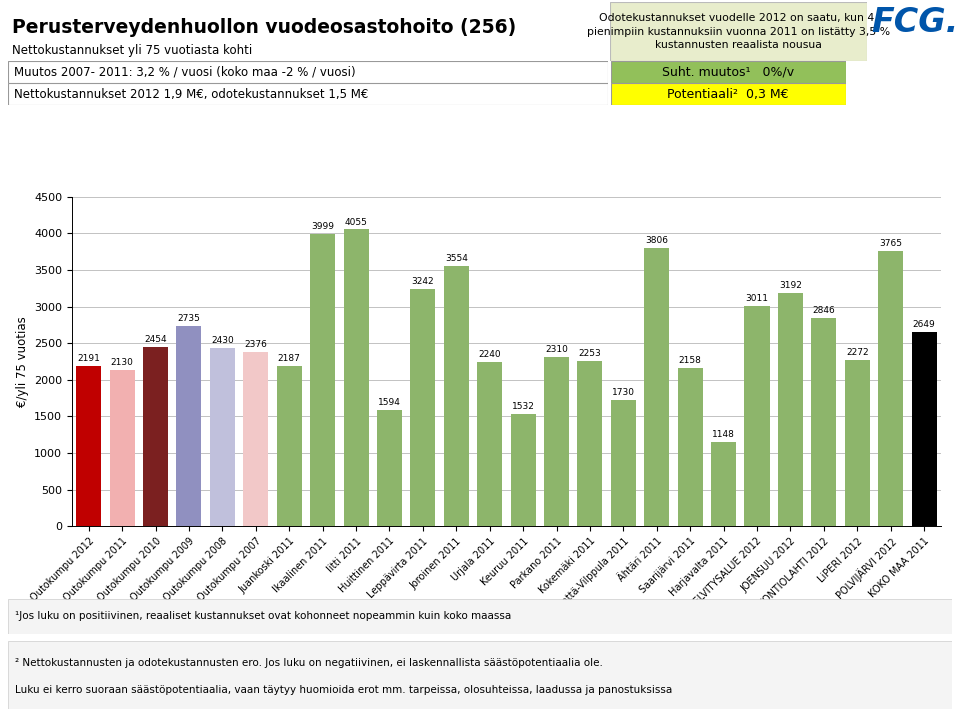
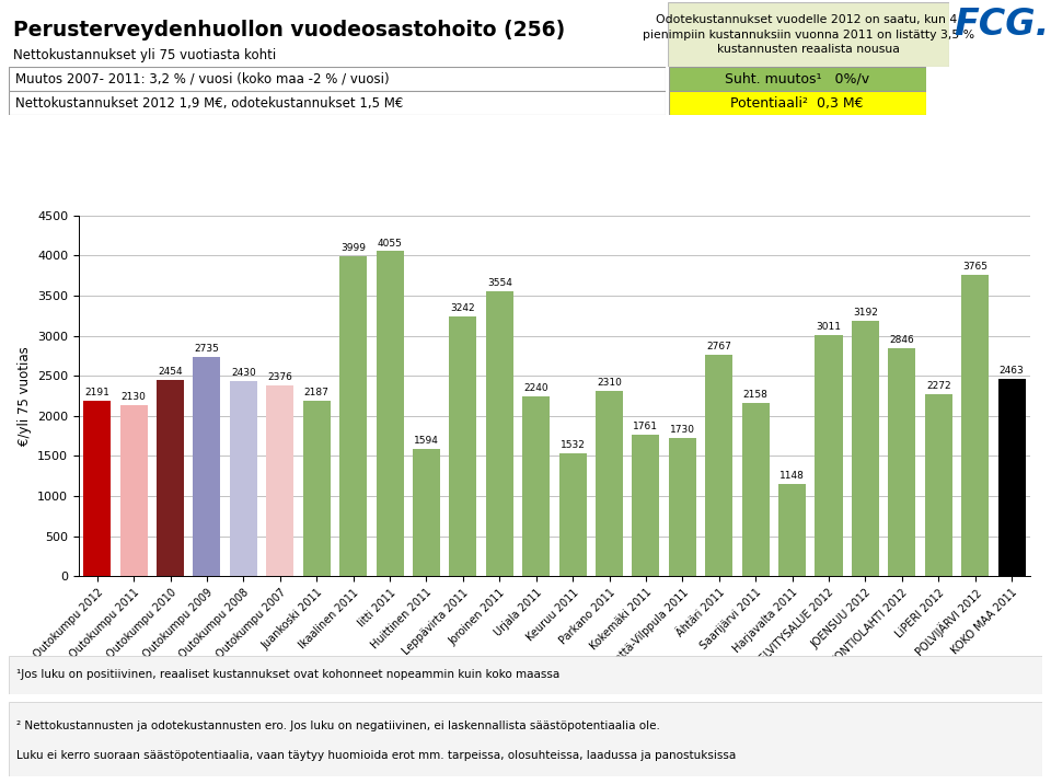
Kokemäki 2011: 2253 -> 1761
Ähtäri 2011: 3806 -> 2767
KOKO MAA 2011: 2649 -> 2463
